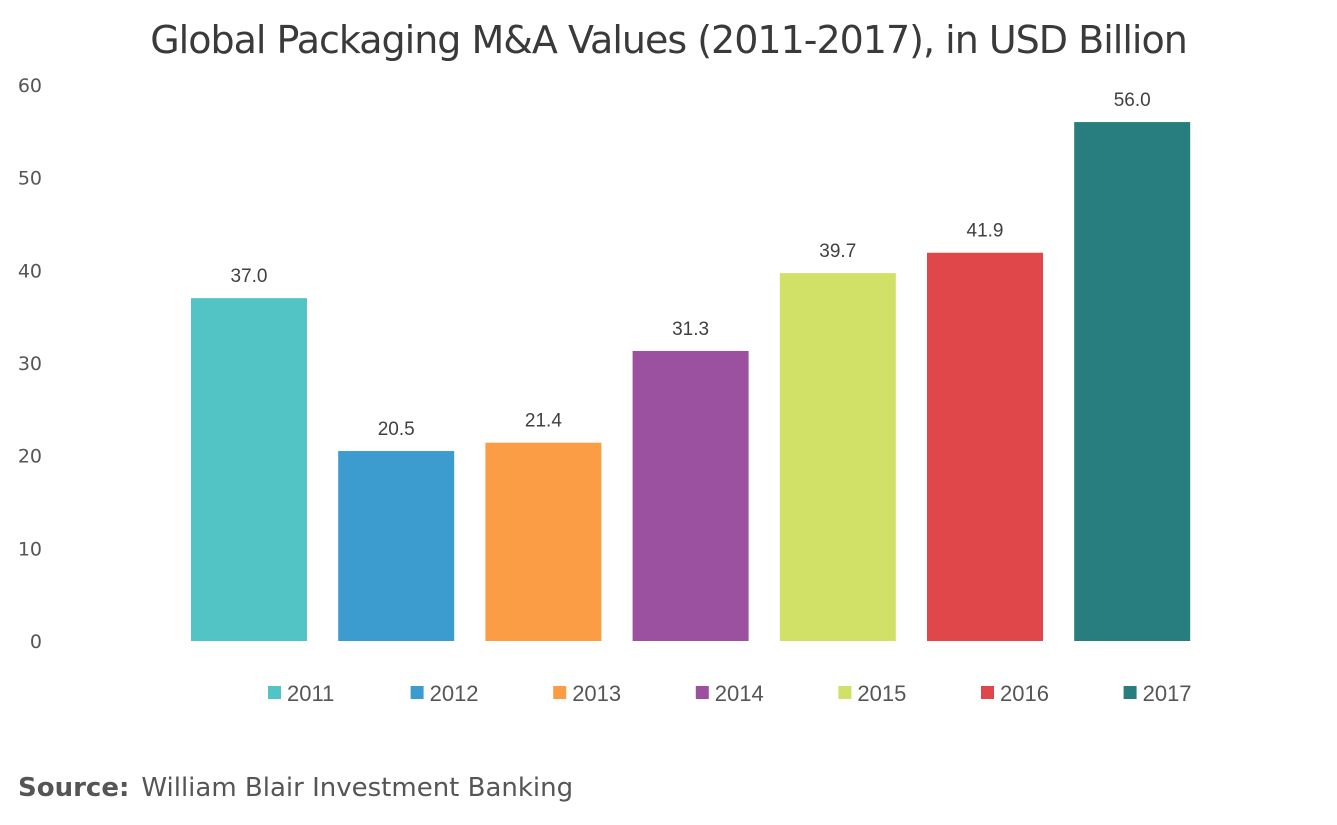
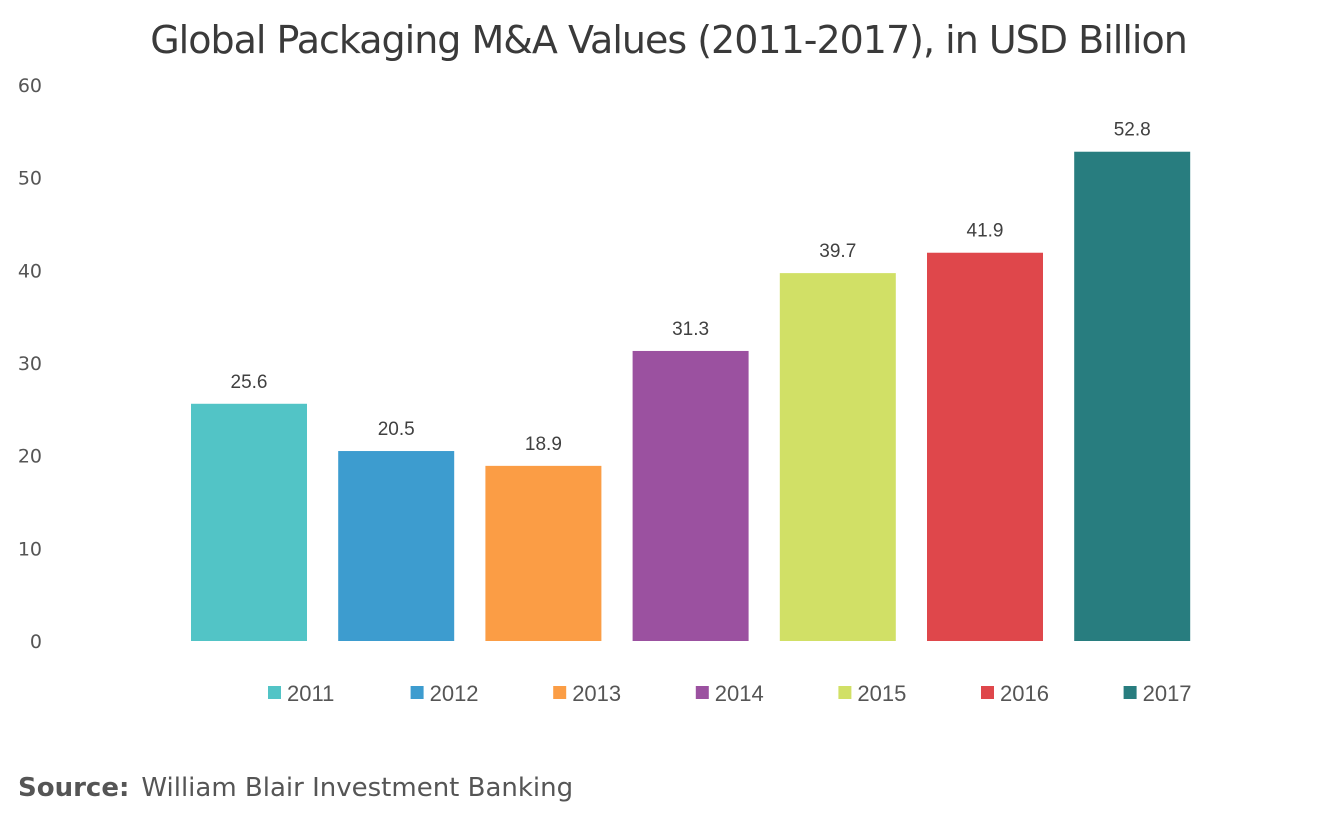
2011: 37.0 -> 25.6
2013: 21.4 -> 18.9
2017: 56.0 -> 52.8
